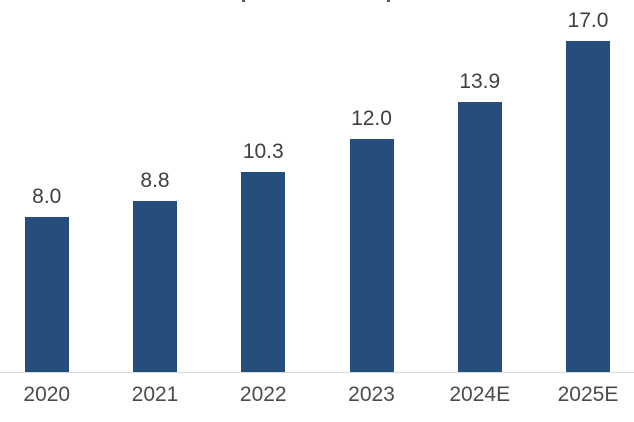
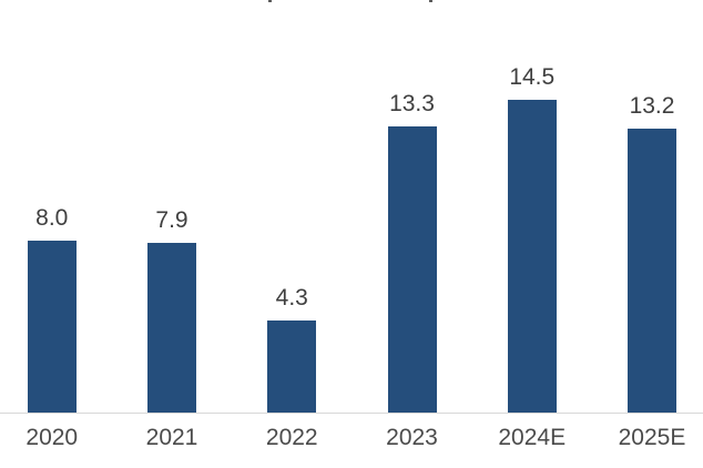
2021: 8.8 -> 7.9
2022: 10.3 -> 4.3
2023: 12.0 -> 13.3
2024E: 13.9 -> 14.5
2025E: 17.0 -> 13.2
